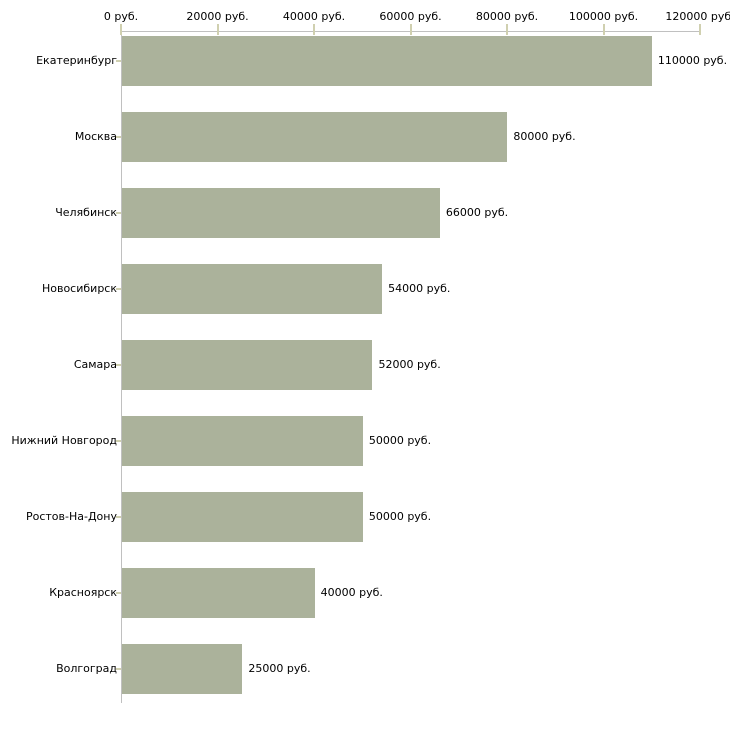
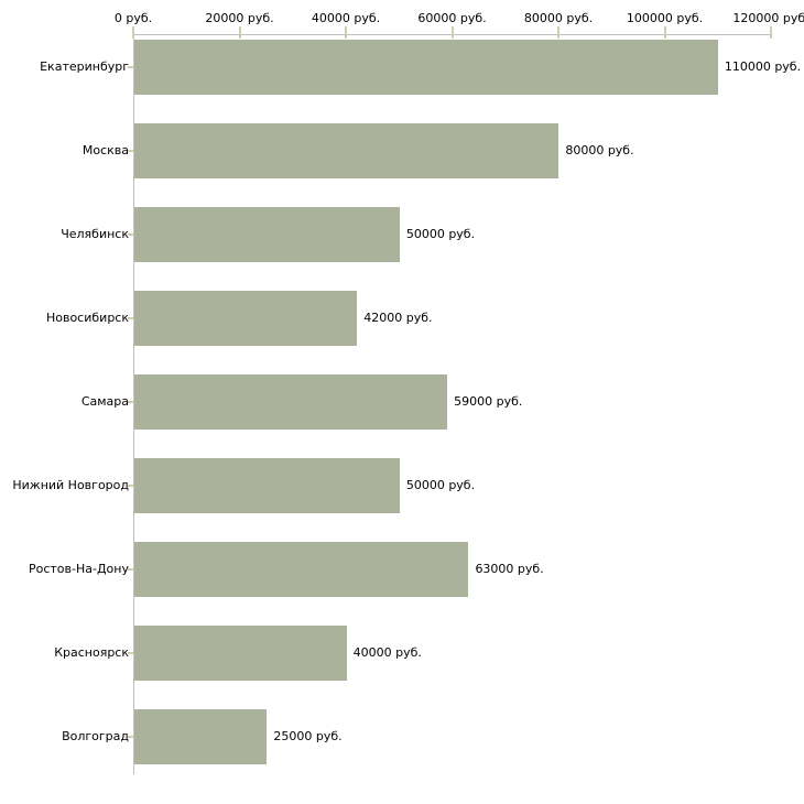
Челябинск: 66000 -> 50000
Новосибирск: 54000 -> 42000
Самара: 52000 -> 59000
Ростов-На-Дону: 50000 -> 63000
